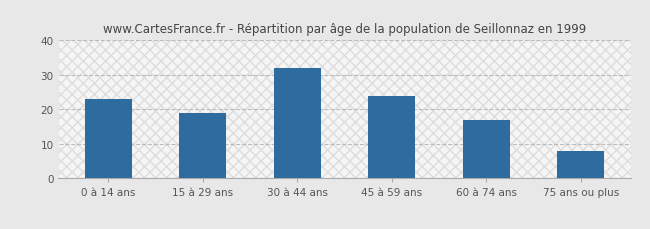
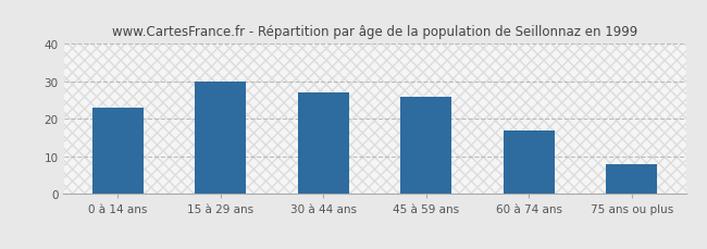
15 à 29 ans: 19 -> 30
30 à 44 ans: 32 -> 27
45 à 59 ans: 24 -> 26
